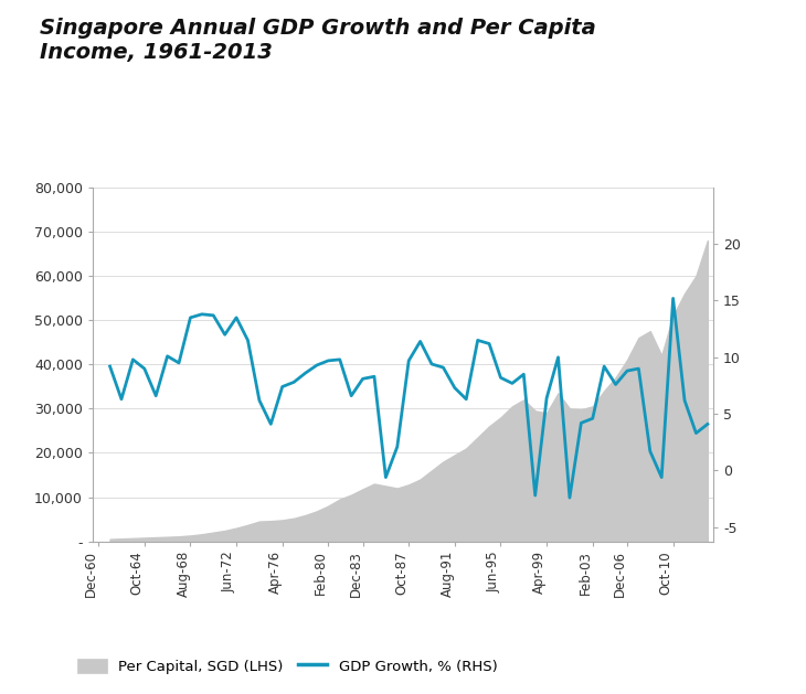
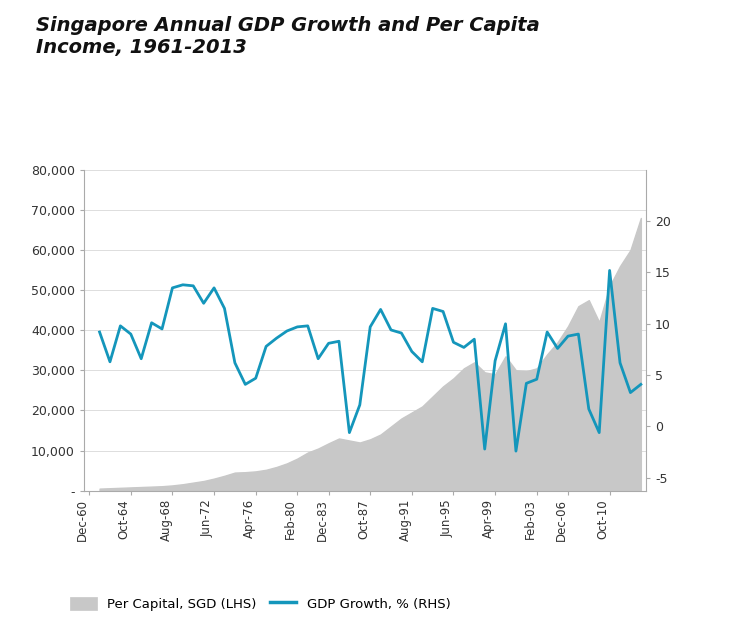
GDP Growth, % (RHS)/Apr-76: 7.4 -> 4.7
